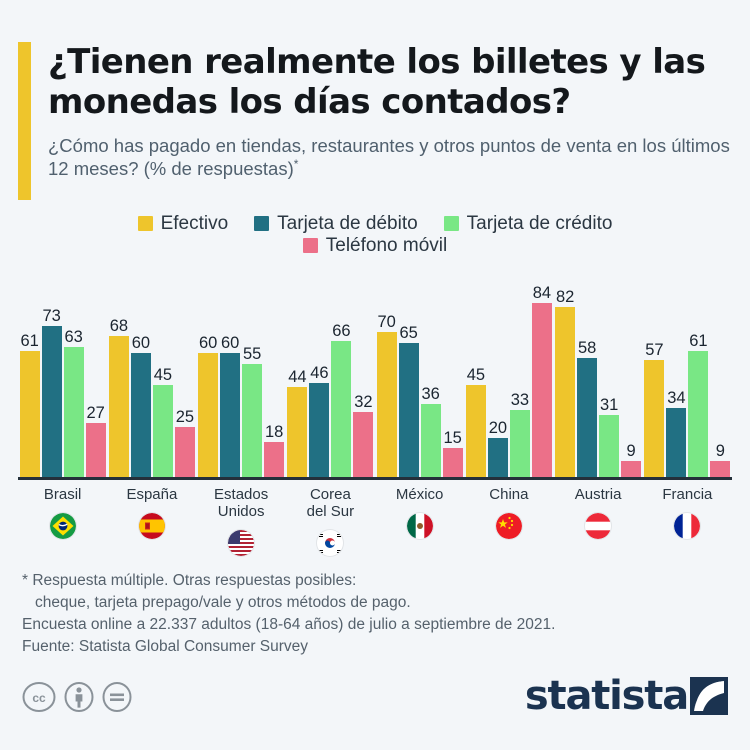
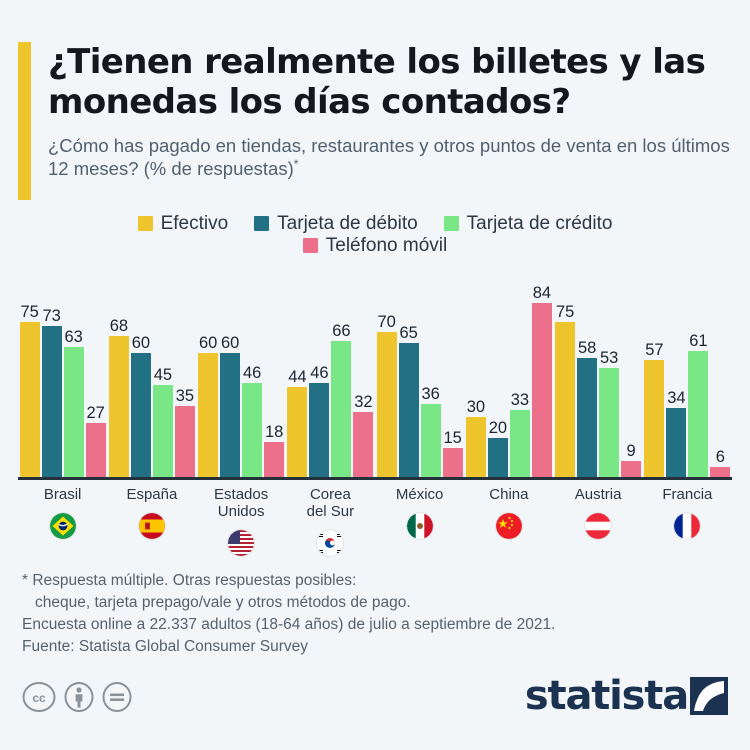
Efectivo/Brasil: 61 -> 75
Teléfono móvil/España: 25 -> 35
Tarjeta de crédito/Estados Unidos: 55 -> 46
Efectivo/China: 45 -> 30
Efectivo/Austria: 82 -> 75
Tarjeta de crédito/Austria: 31 -> 53
Teléfono móvil/Francia: 9 -> 6
